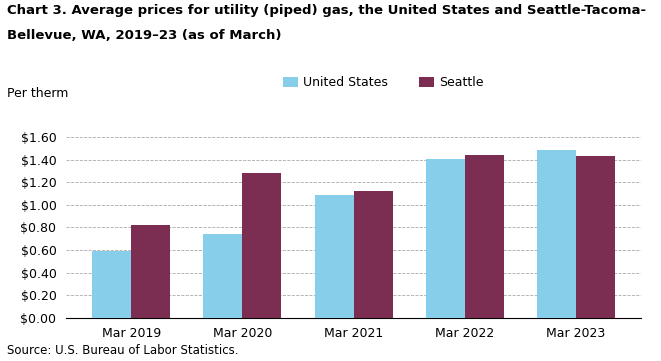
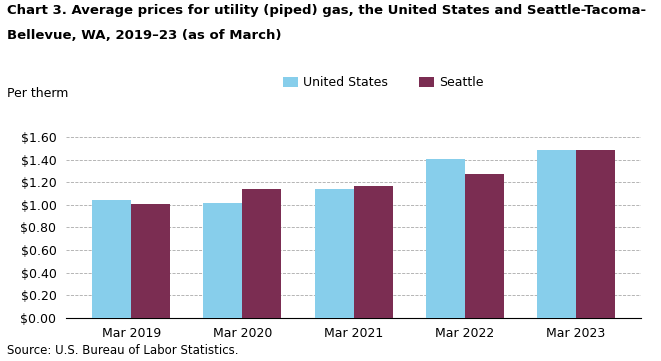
United States/Mar 2019: $0.59 -> $1.04
Seattle/Mar 2019: $0.82 -> $1.01
United States/Mar 2020: $0.74 -> $1.02
Seattle/Mar 2020: $1.28 -> $1.14
United States/Mar 2021: $1.09 -> $1.14
Seattle/Mar 2021: $1.12 -> $1.17
Seattle/Mar 2022: $1.44 -> $1.27
Seattle/Mar 2023: $1.43 -> $1.49
